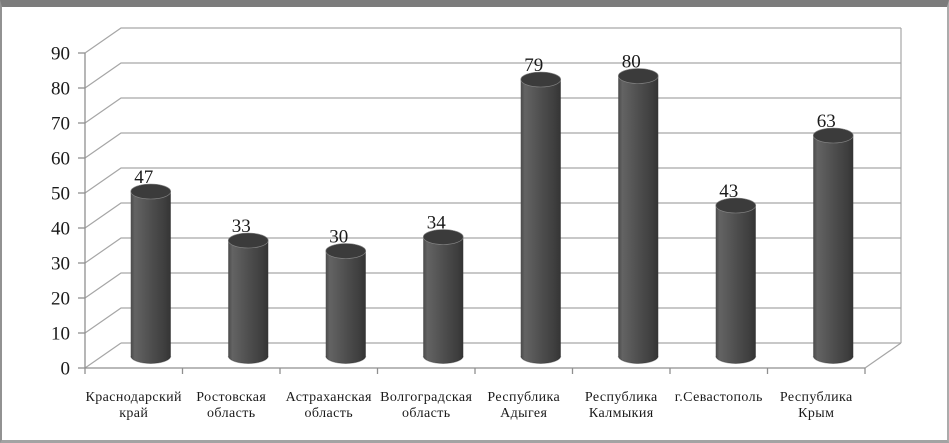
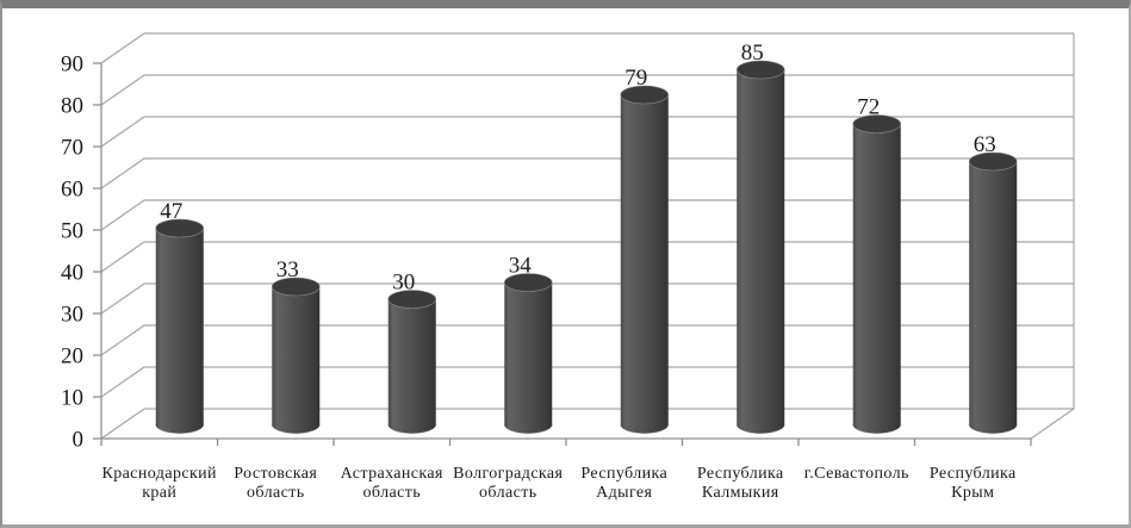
Республика Калмыкия: 80 -> 85
г.Севастополь: 43 -> 72
